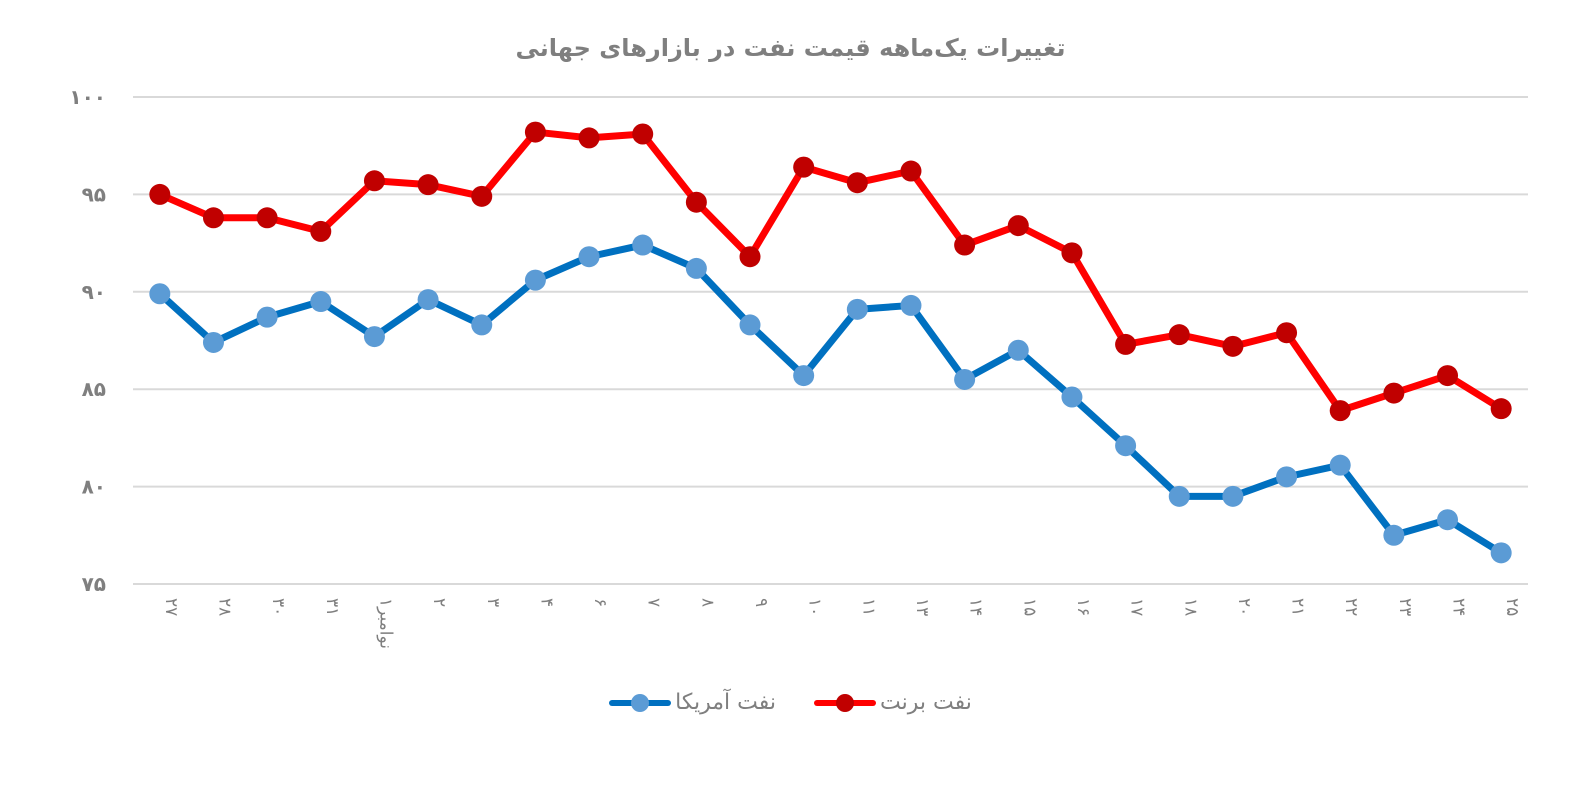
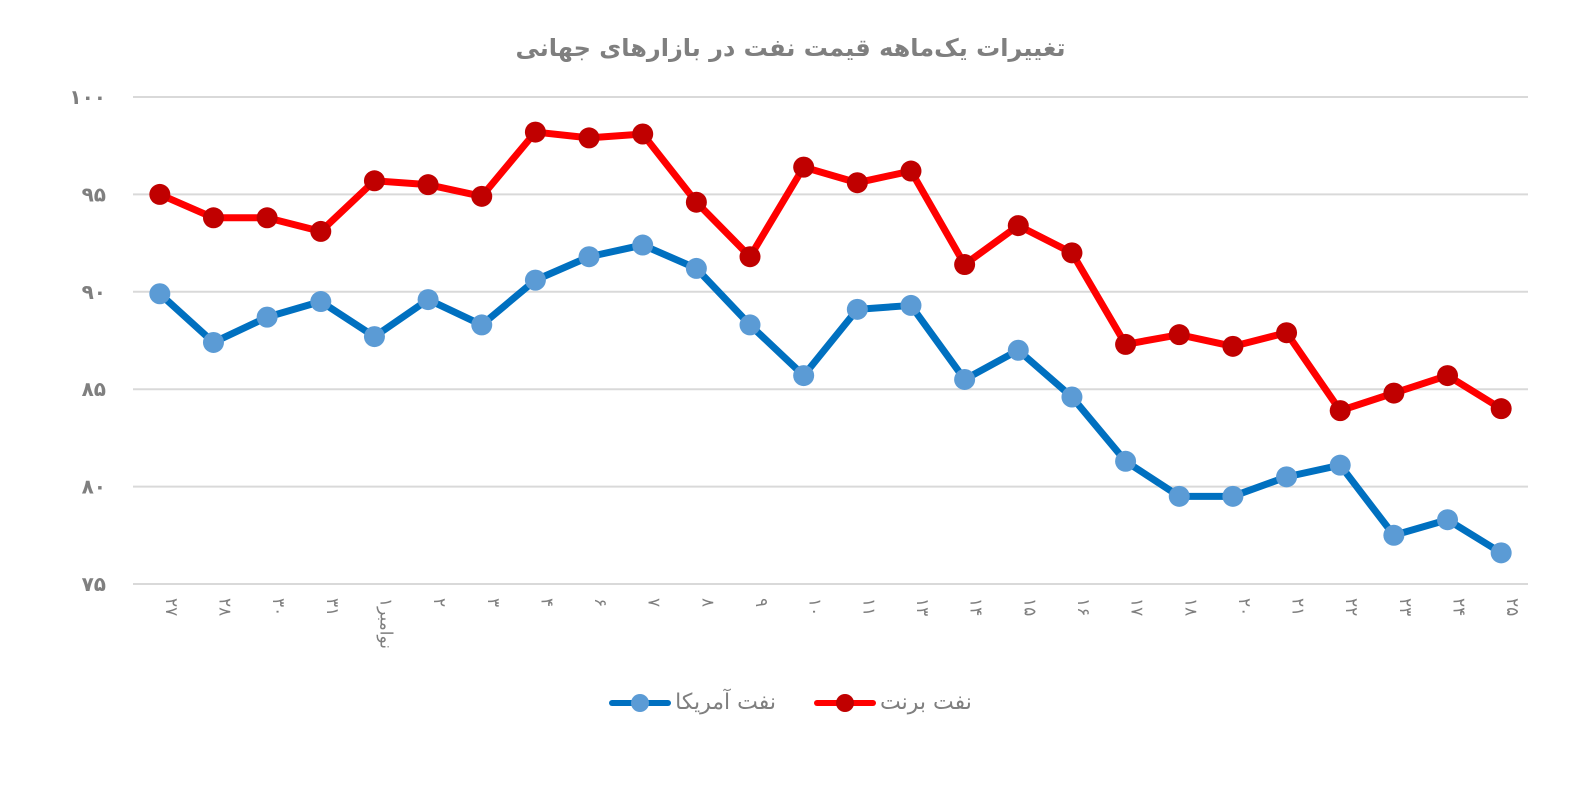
نفت برنت/۱۴: 92.4 -> 91.4
نفت آمریکا/۱۷: 82.1 -> 81.3
